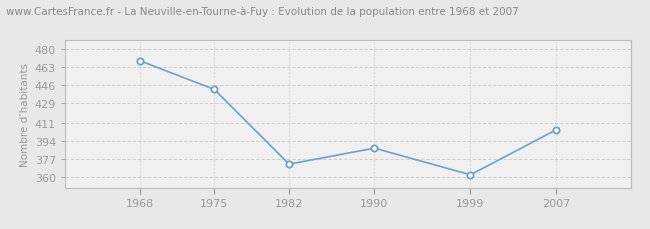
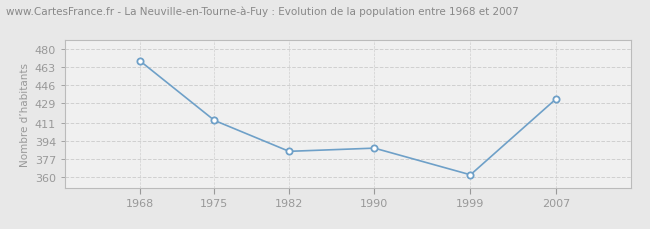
1975: 442 -> 413
1982: 372 -> 384
2007: 404 -> 433
